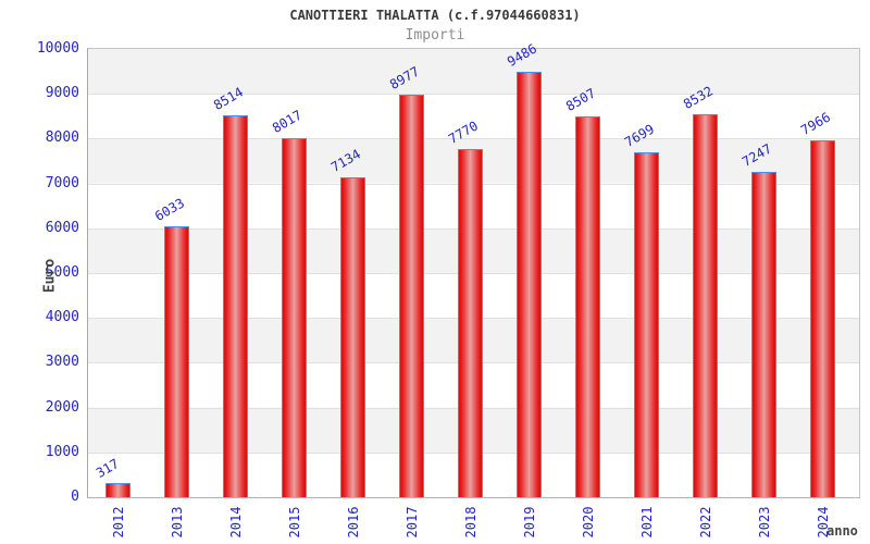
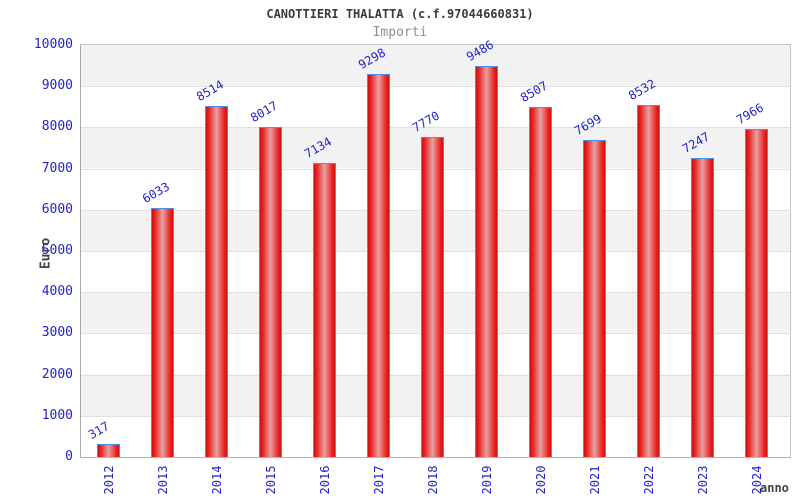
2017: 8977 -> 9298
